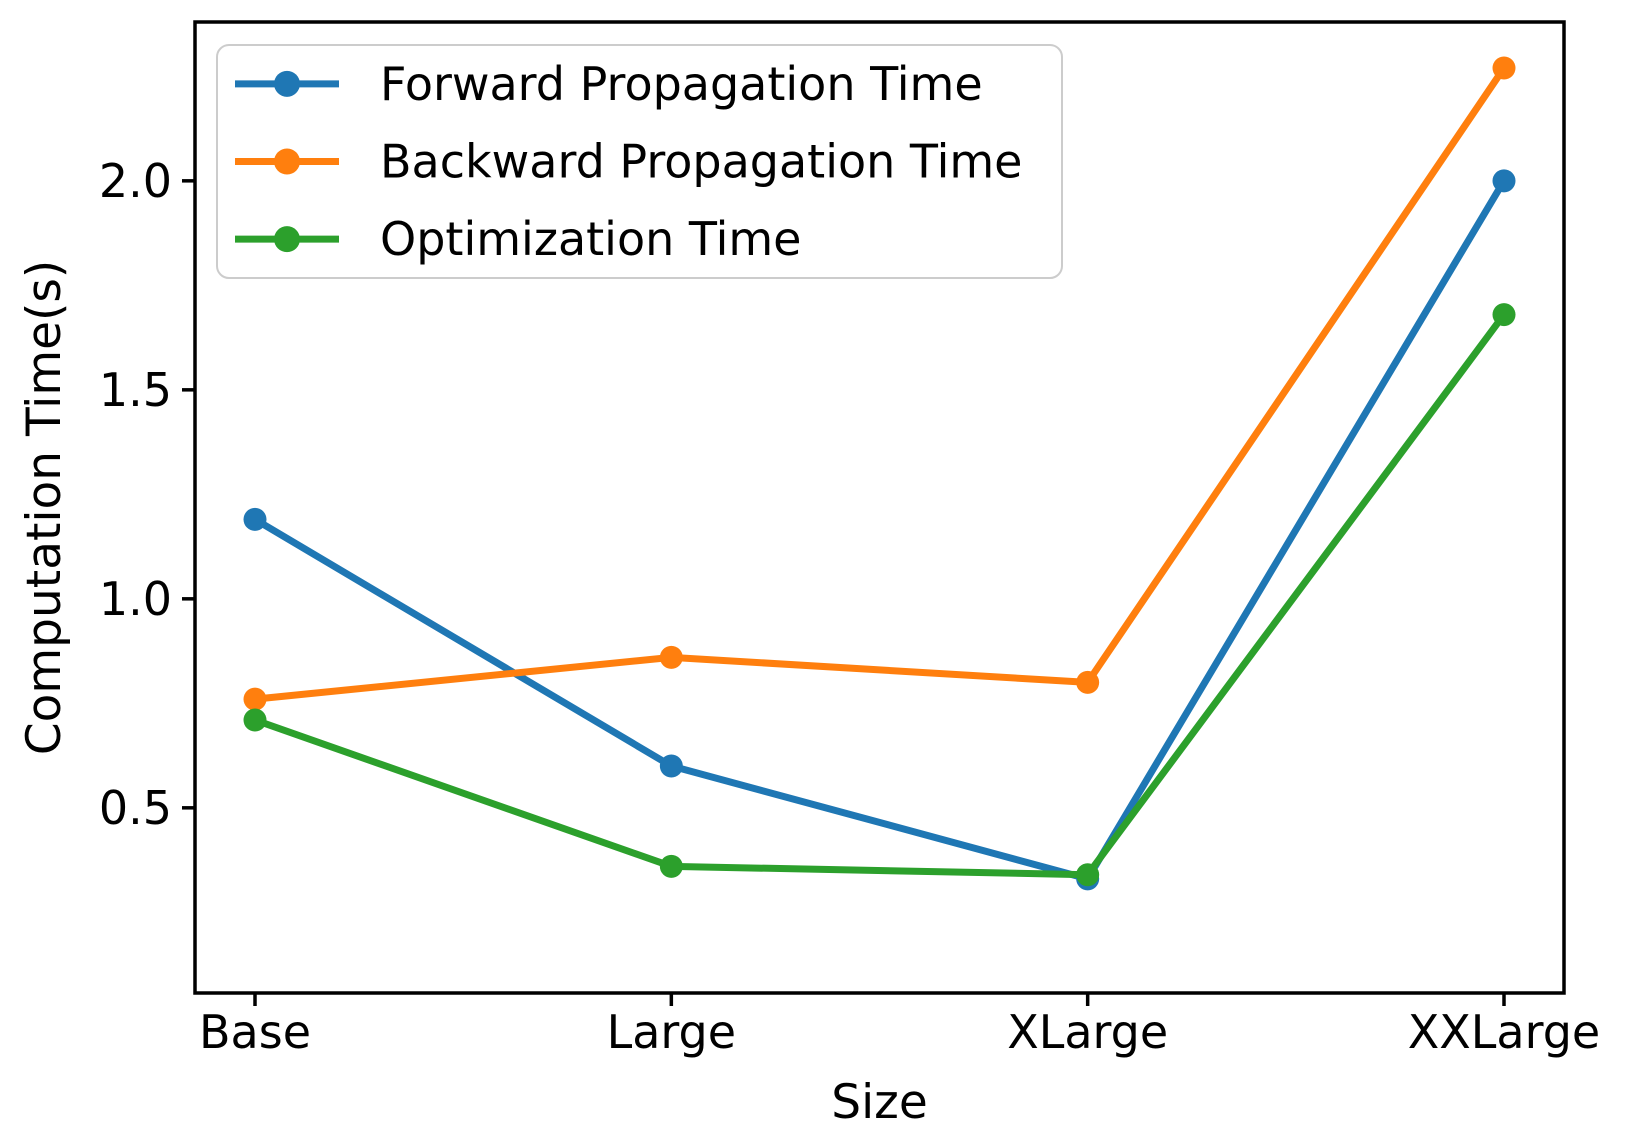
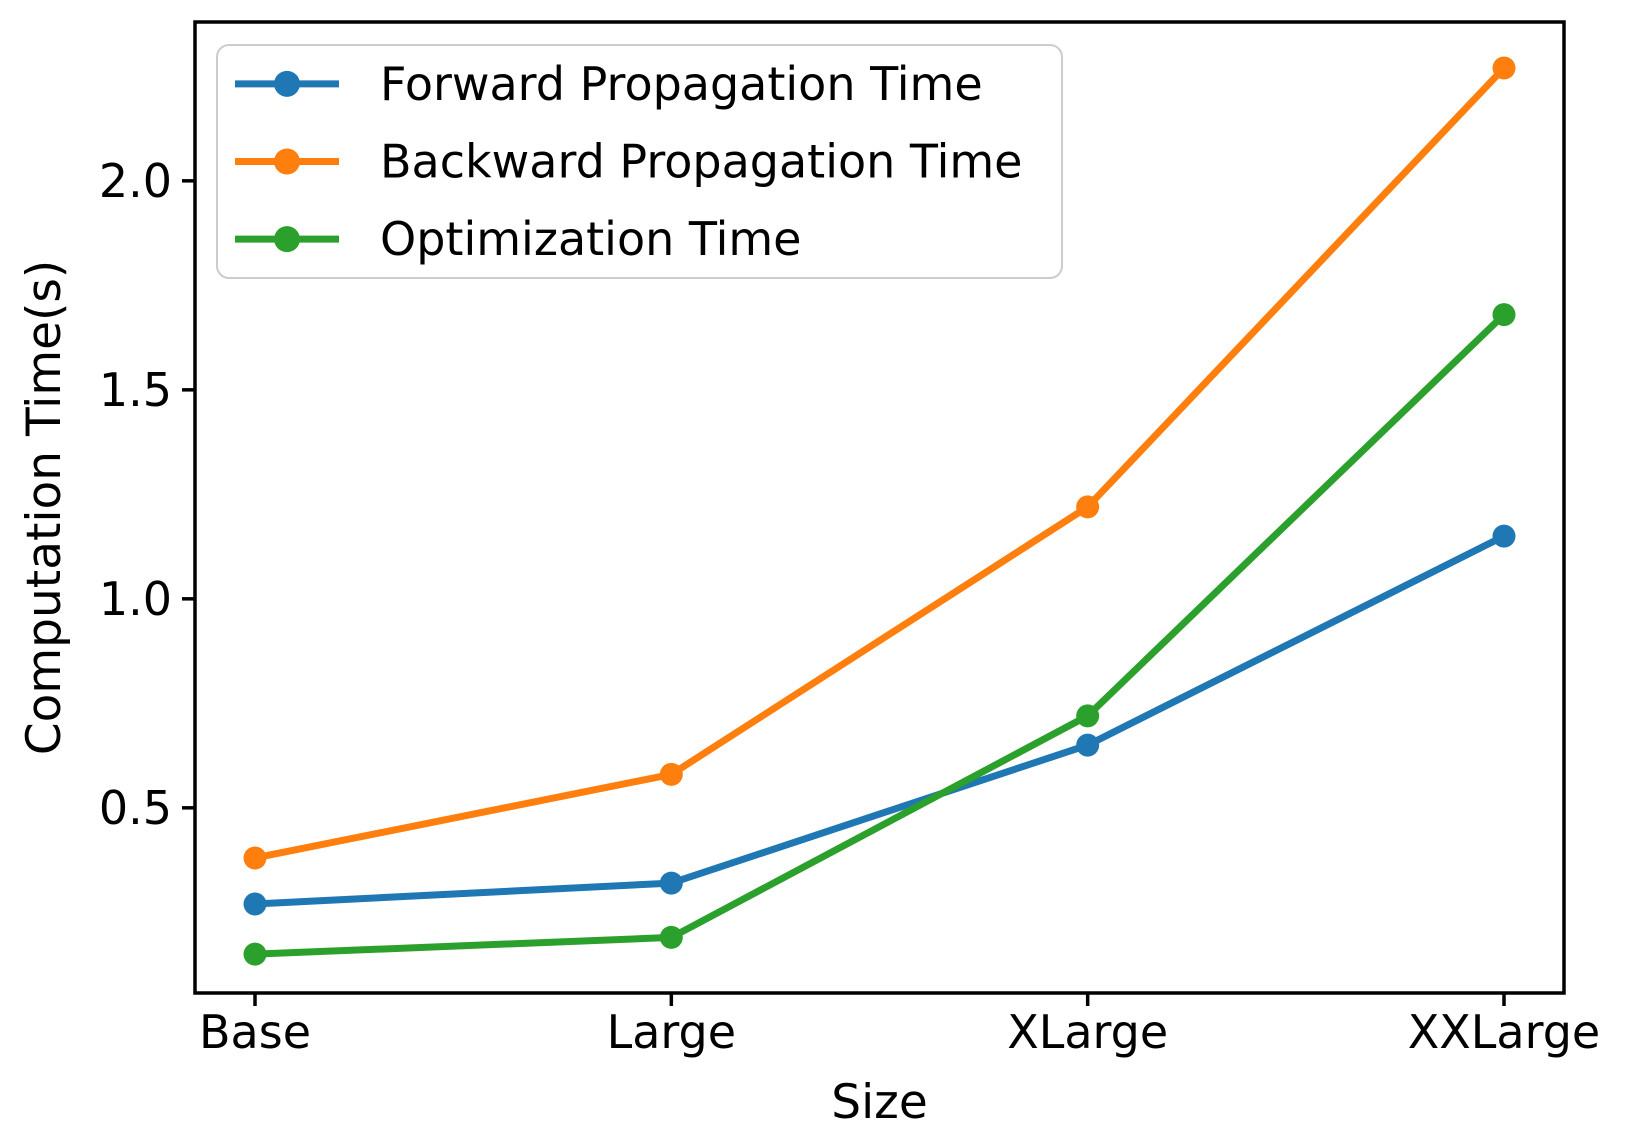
Forward Propagation Time/Base: 1.19 -> 0.27
Backward Propagation Time/Base: 0.76 -> 0.38
Optimization Time/Base: 0.71 -> 0.15
Forward Propagation Time/Large: 0.60 -> 0.32
Backward Propagation Time/Large: 0.86 -> 0.58
Optimization Time/Large: 0.36 -> 0.19
Forward Propagation Time/XLarge: 0.33 -> 0.65
Backward Propagation Time/XLarge: 0.80 -> 1.22
Optimization Time/XLarge: 0.34 -> 0.72
Forward Propagation Time/XXLarge: 2.00 -> 1.15
